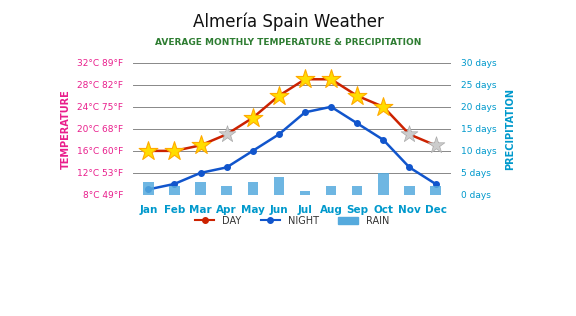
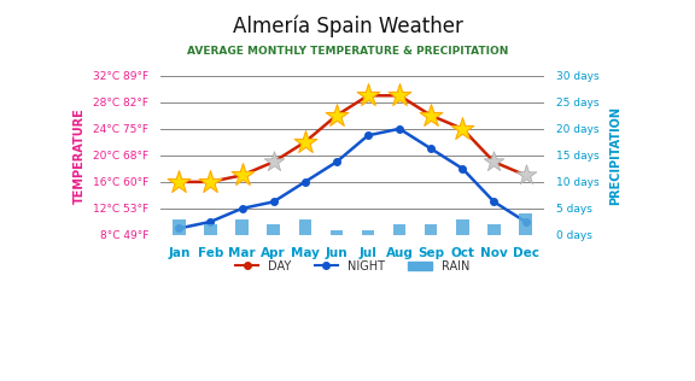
RAIN/Jun: 4 days -> 1 days
RAIN/Oct: 5 days -> 3 days
RAIN/Dec: 2 days -> 4 days
